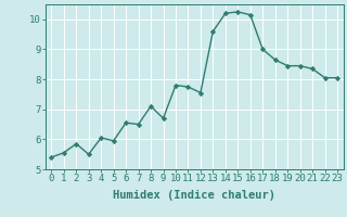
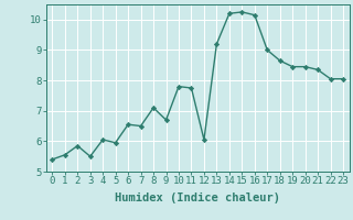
12: 7.55 -> 6.05
13: 9.60 -> 9.20
